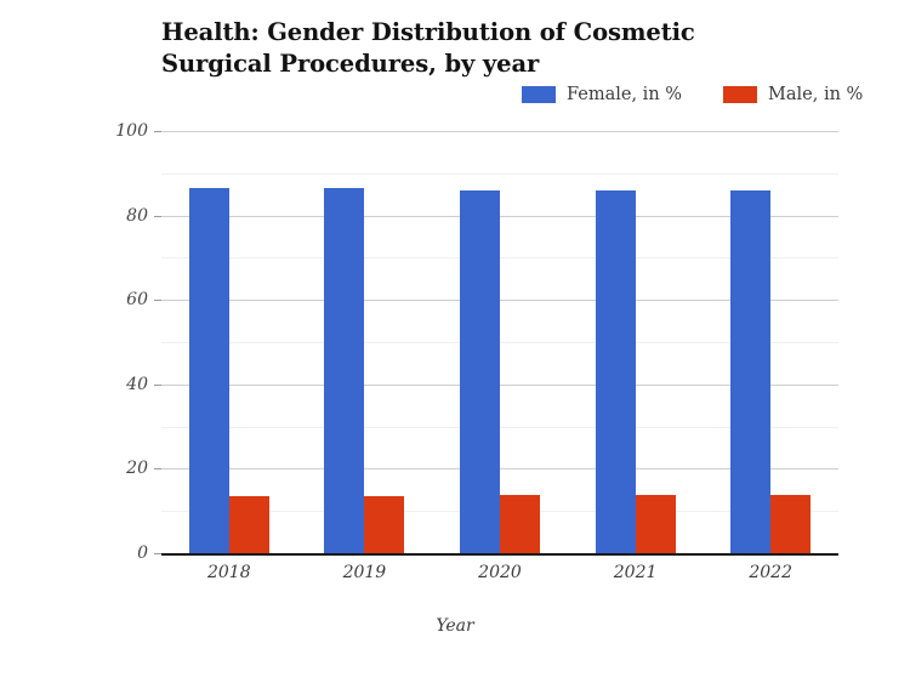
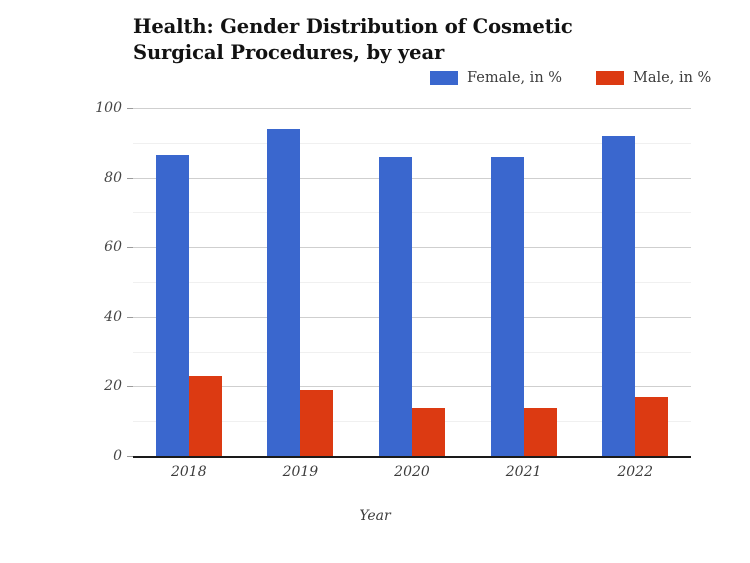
Male, in %/2018: 14 -> 23
Female, in %/2019: 86 -> 94
Male, in %/2019: 14 -> 19
Female, in %/2022: 86 -> 92
Male, in %/2022: 14 -> 17
